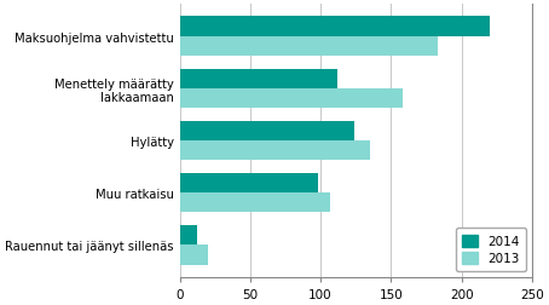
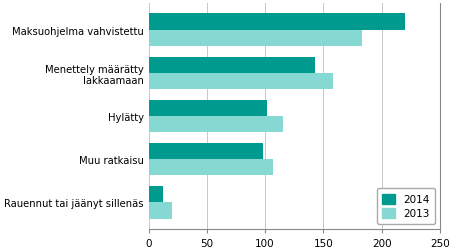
2014/Menettely määrätty lakkaamaan: 112 -> 143
2014/Hylätty: 124 -> 102
2013/Hylätty: 135 -> 115
